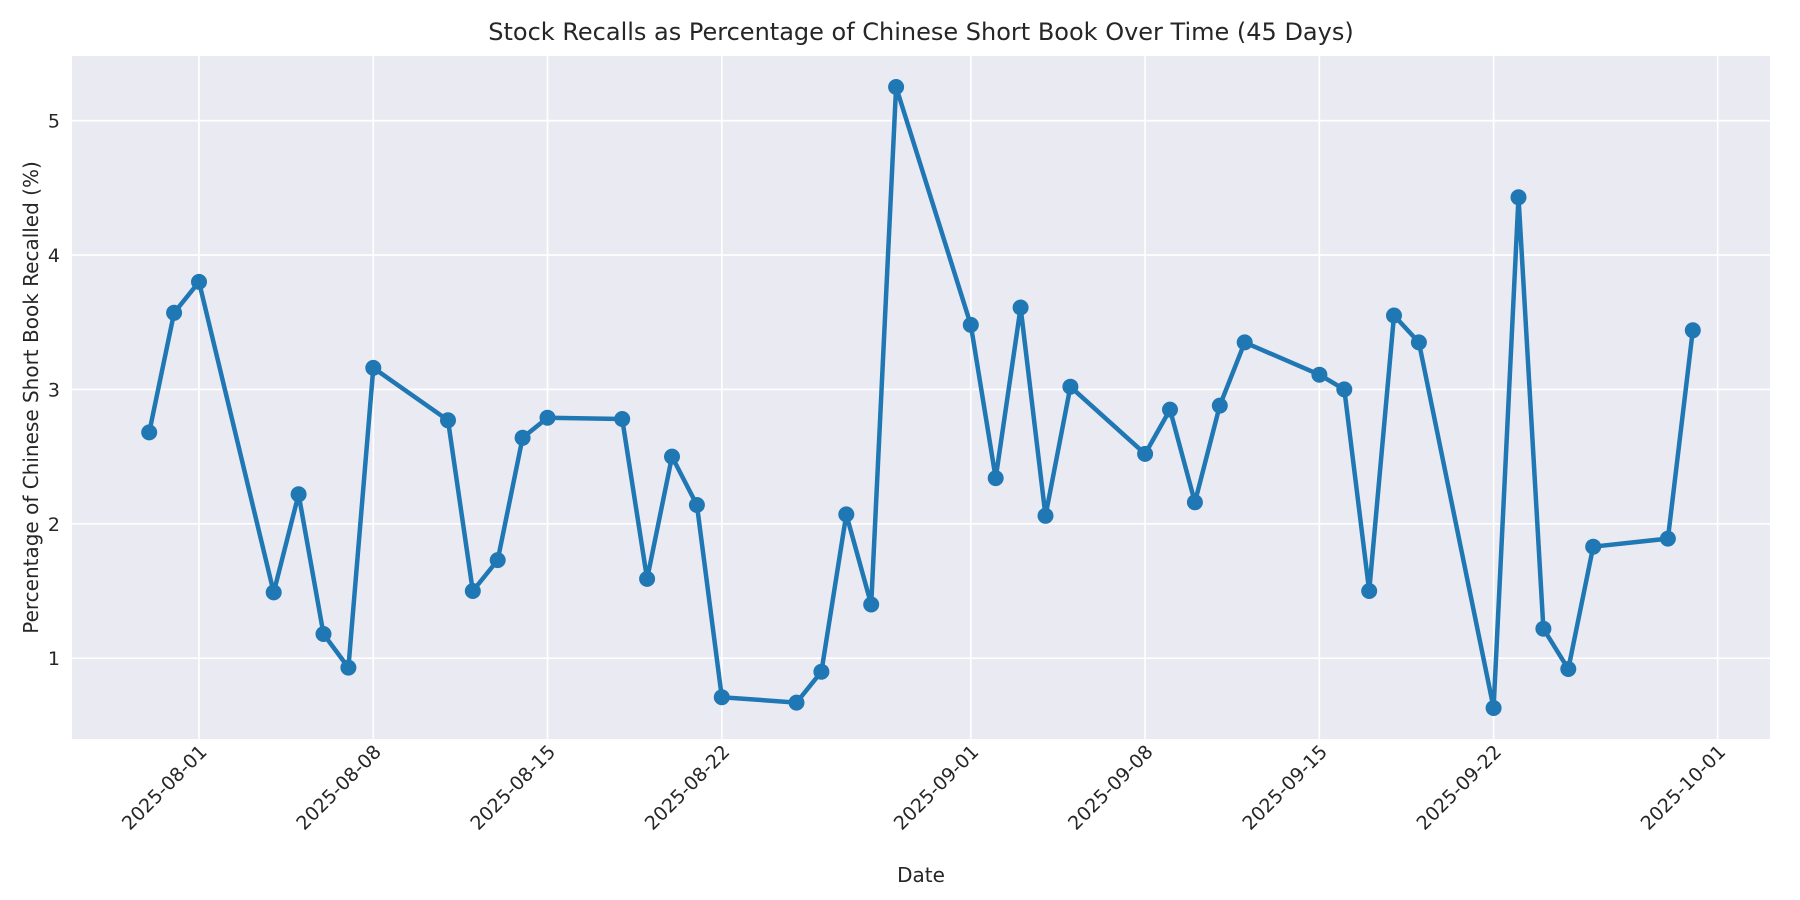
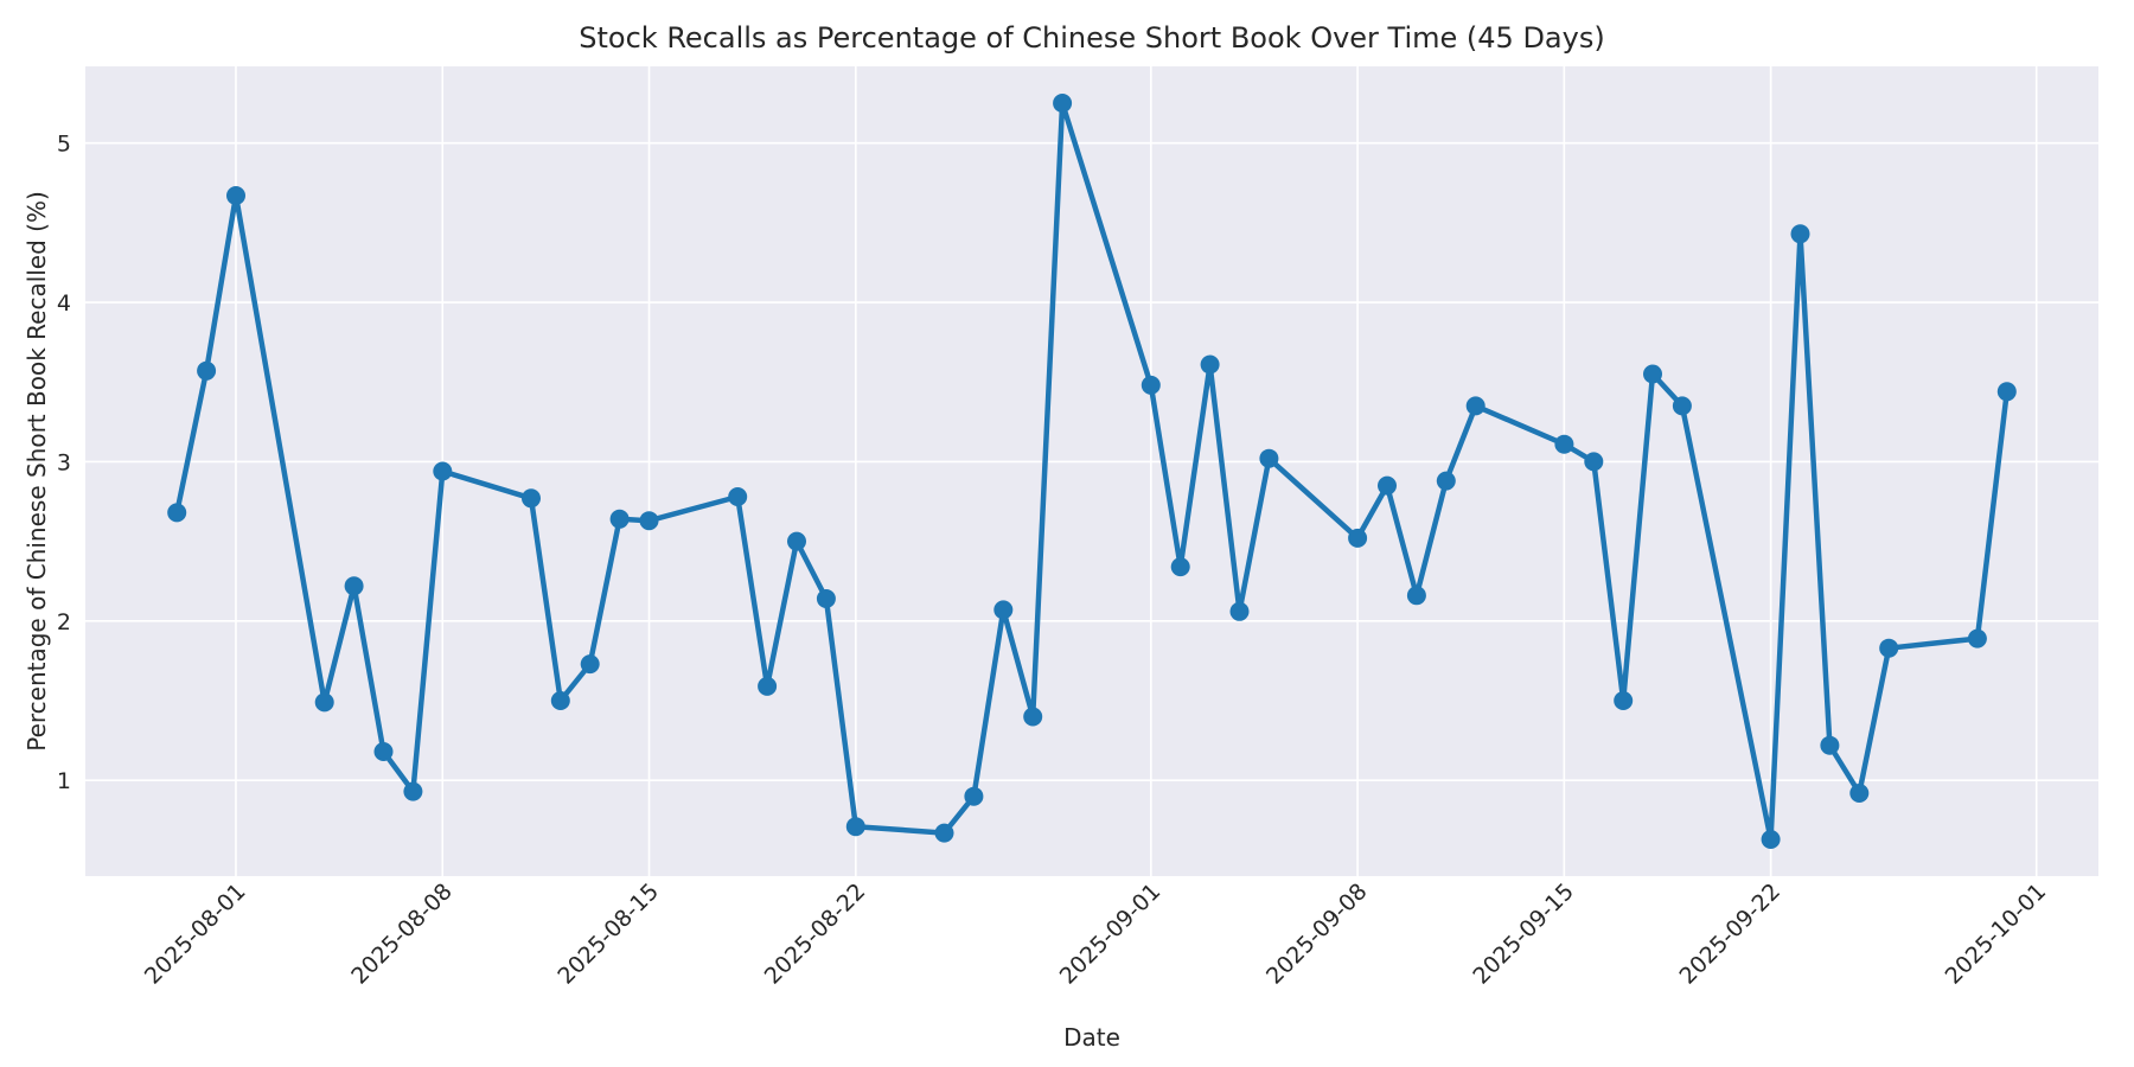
2025-08-01: 3.80 -> 4.67
2025-08-08: 3.16 -> 2.94
2025-08-15: 2.79 -> 2.63
